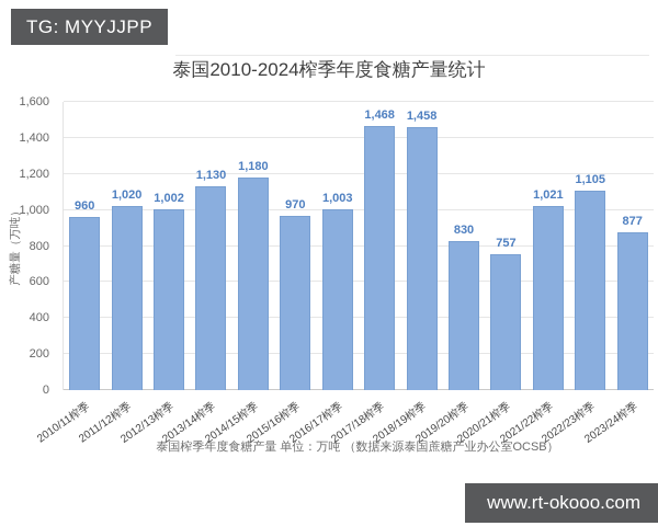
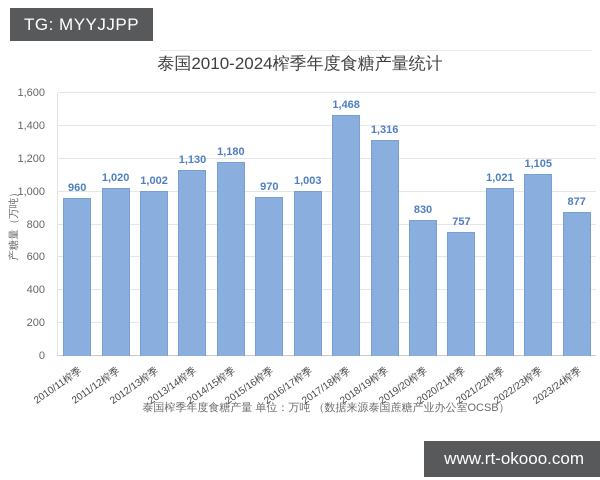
2018/19榨季: 1,458 -> 1,316
